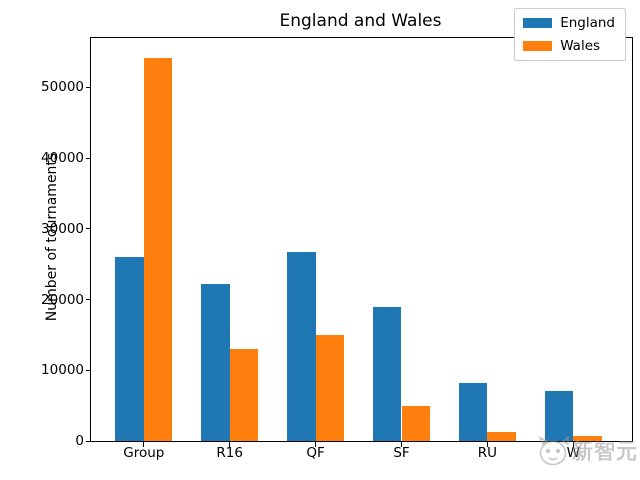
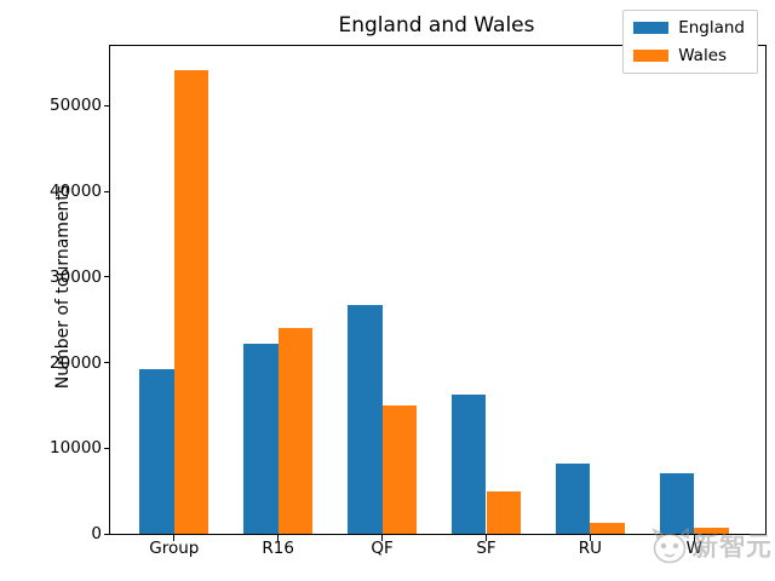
England/Group: 26000 -> 19000
Wales/R16: 13000 -> 24000
England/SF: 19000 -> 16000
